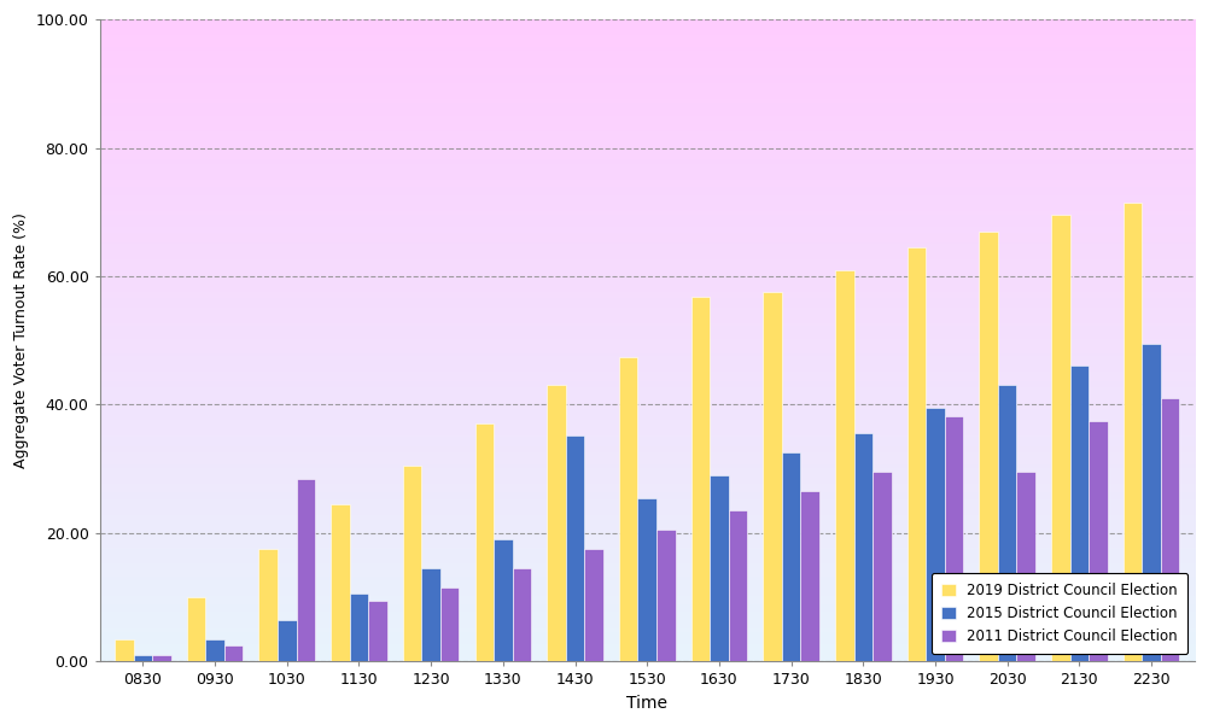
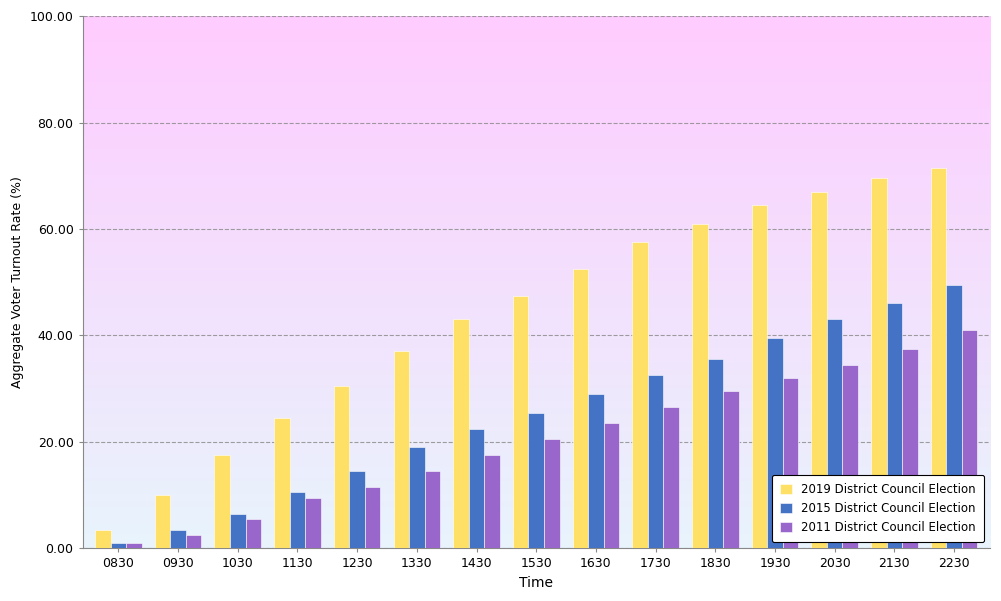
2011 District Council Election/1030: 28.4 -> 5.5
2015 District Council Election/1430: 35.2 -> 22.5
2019 District Council Election/1630: 56.8 -> 52.5
2011 District Council Election/1930: 38.2 -> 32.0
2011 District Council Election/2030: 29.6 -> 34.5
